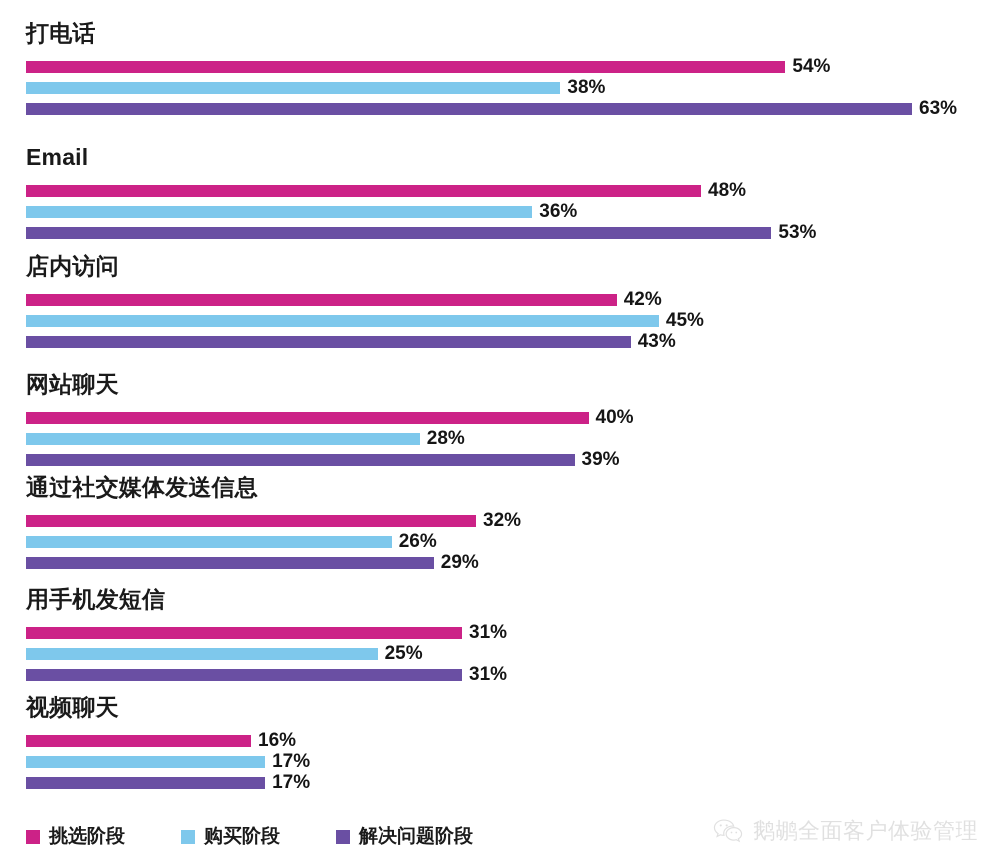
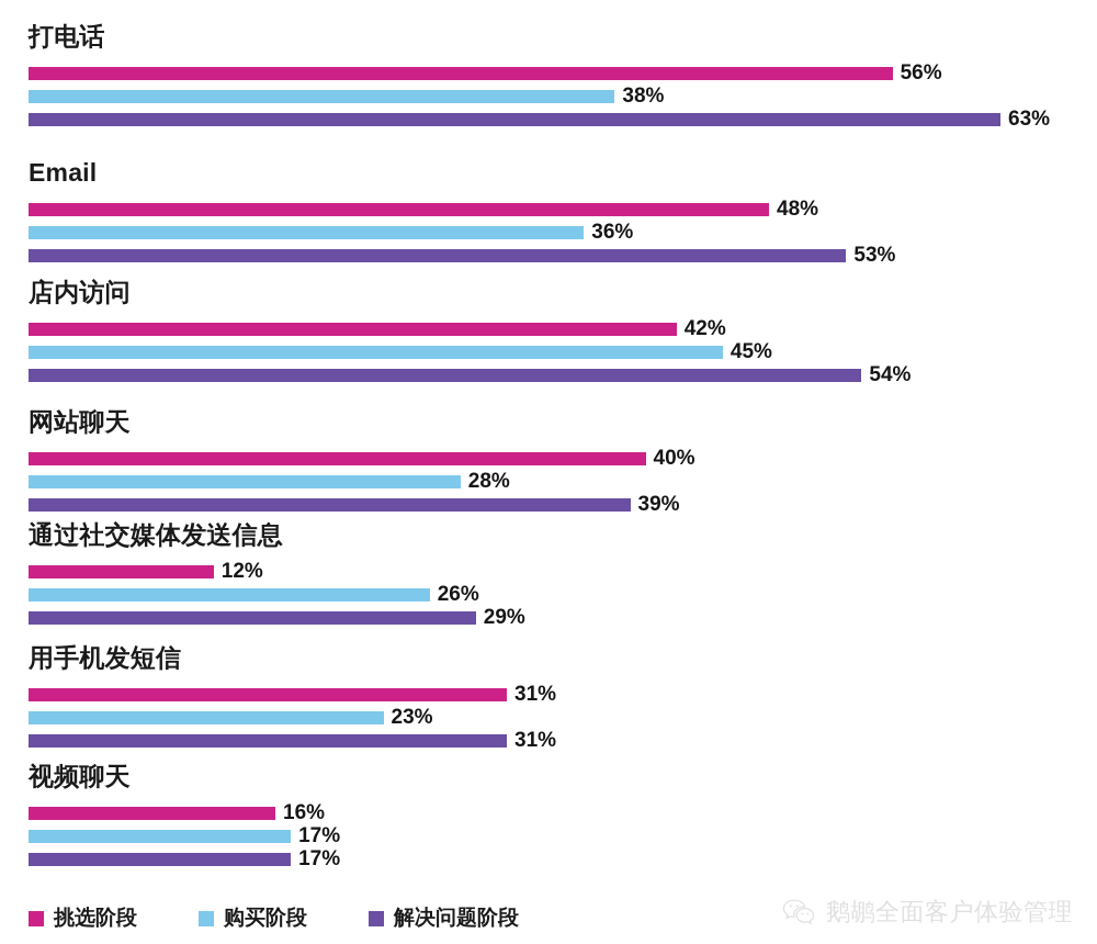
挑选阶段/打电话: 54% -> 56%
解决问题阶段/店内访问: 43% -> 54%
挑选阶段/通过社交媒体发送信息: 32% -> 12%
购买阶段/用手机发短信: 25% -> 23%
